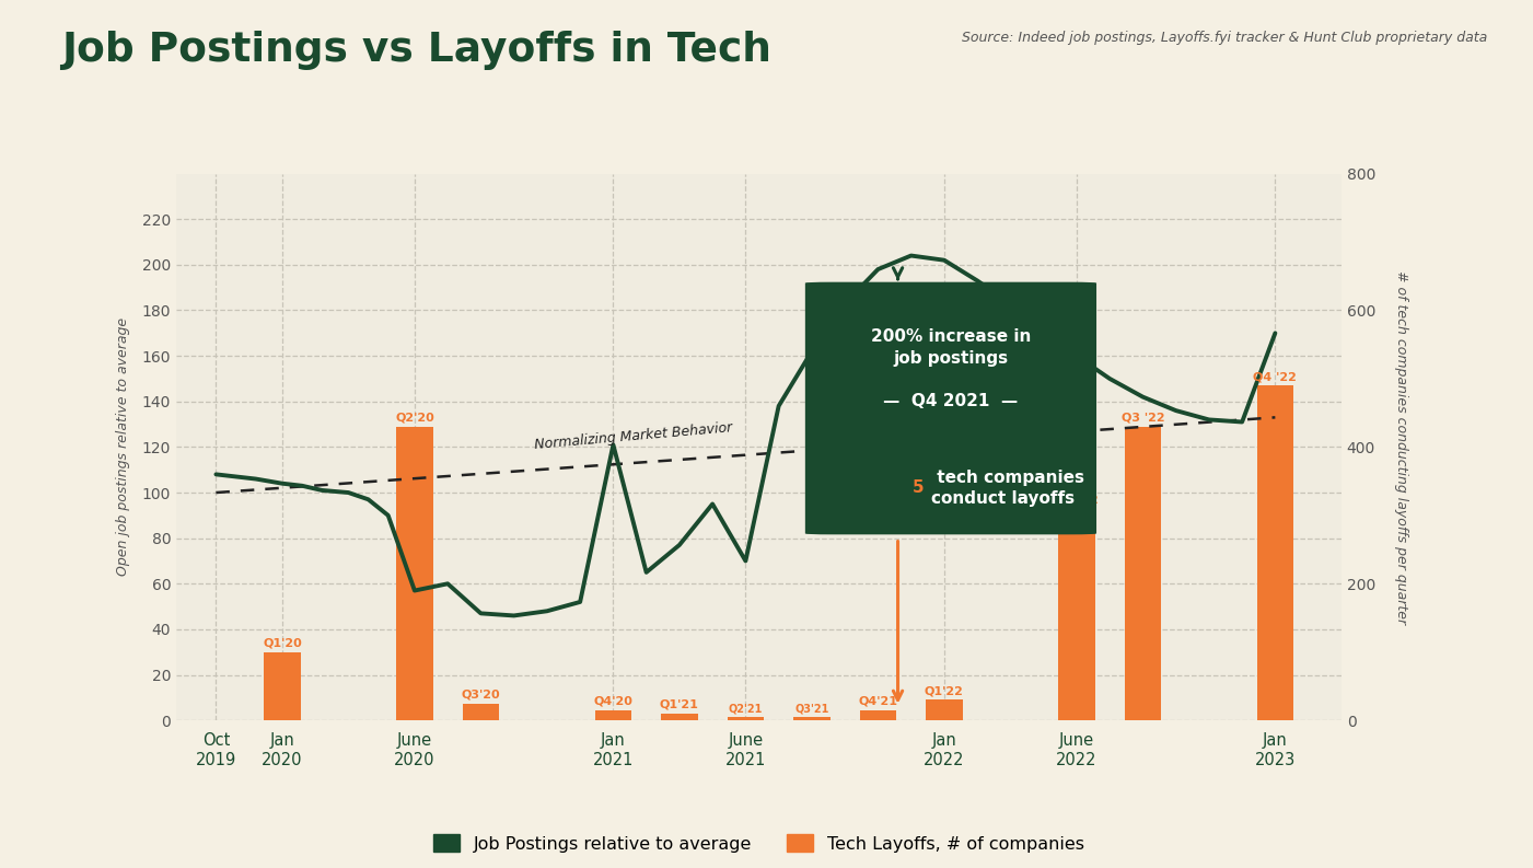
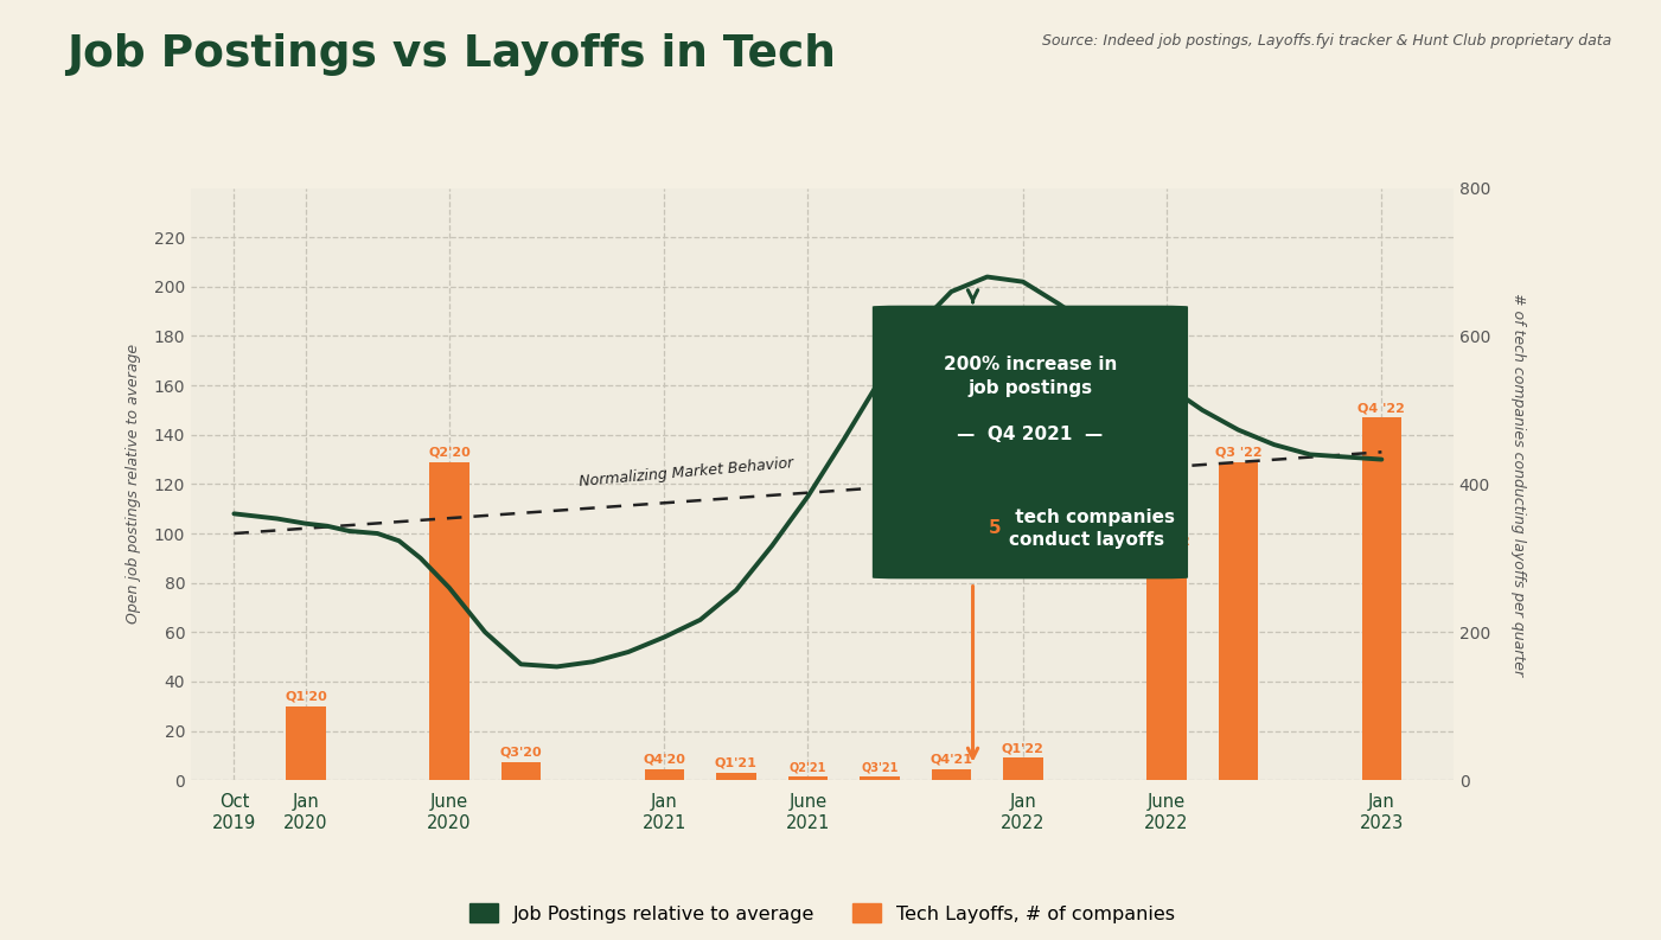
Job Postings relative to average/June 2020: 57 -> 78
Job Postings relative to average/Jan 2021: 121 -> 58
Job Postings relative to average/June 2021: 70 -> 115
Job Postings relative to average/Jan 2023: 170 -> 130
